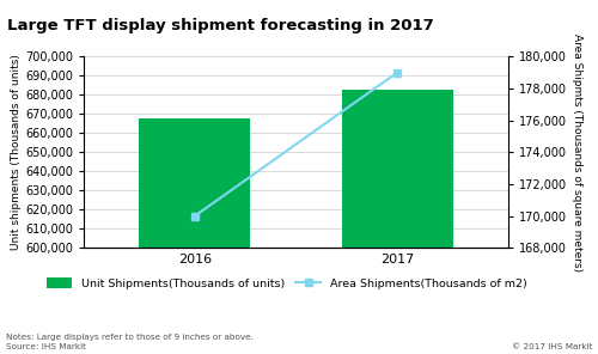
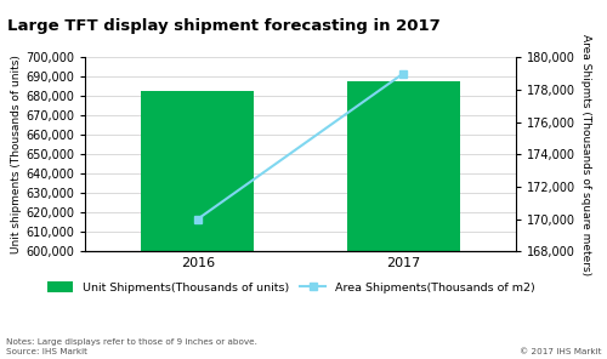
2016: 668,000 -> 683,000
2017: 683,000 -> 688,000
